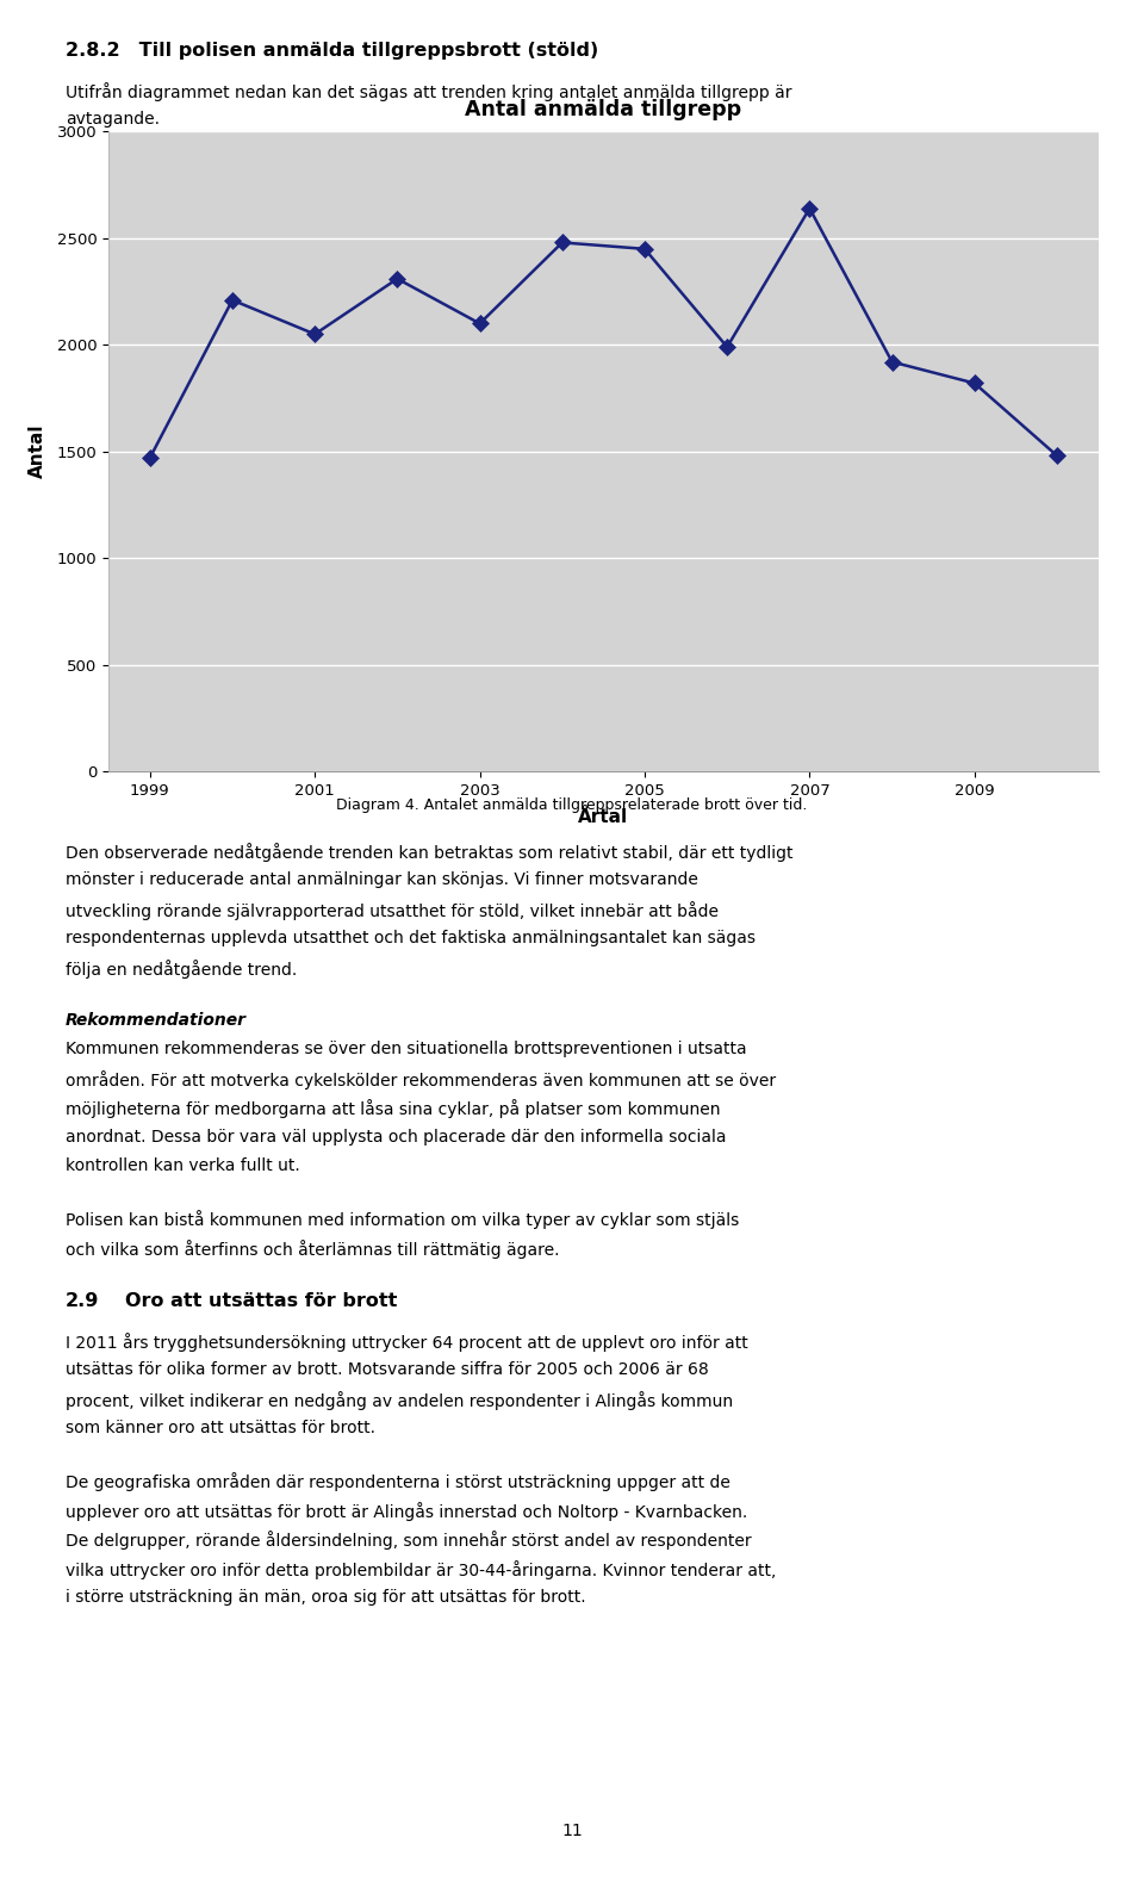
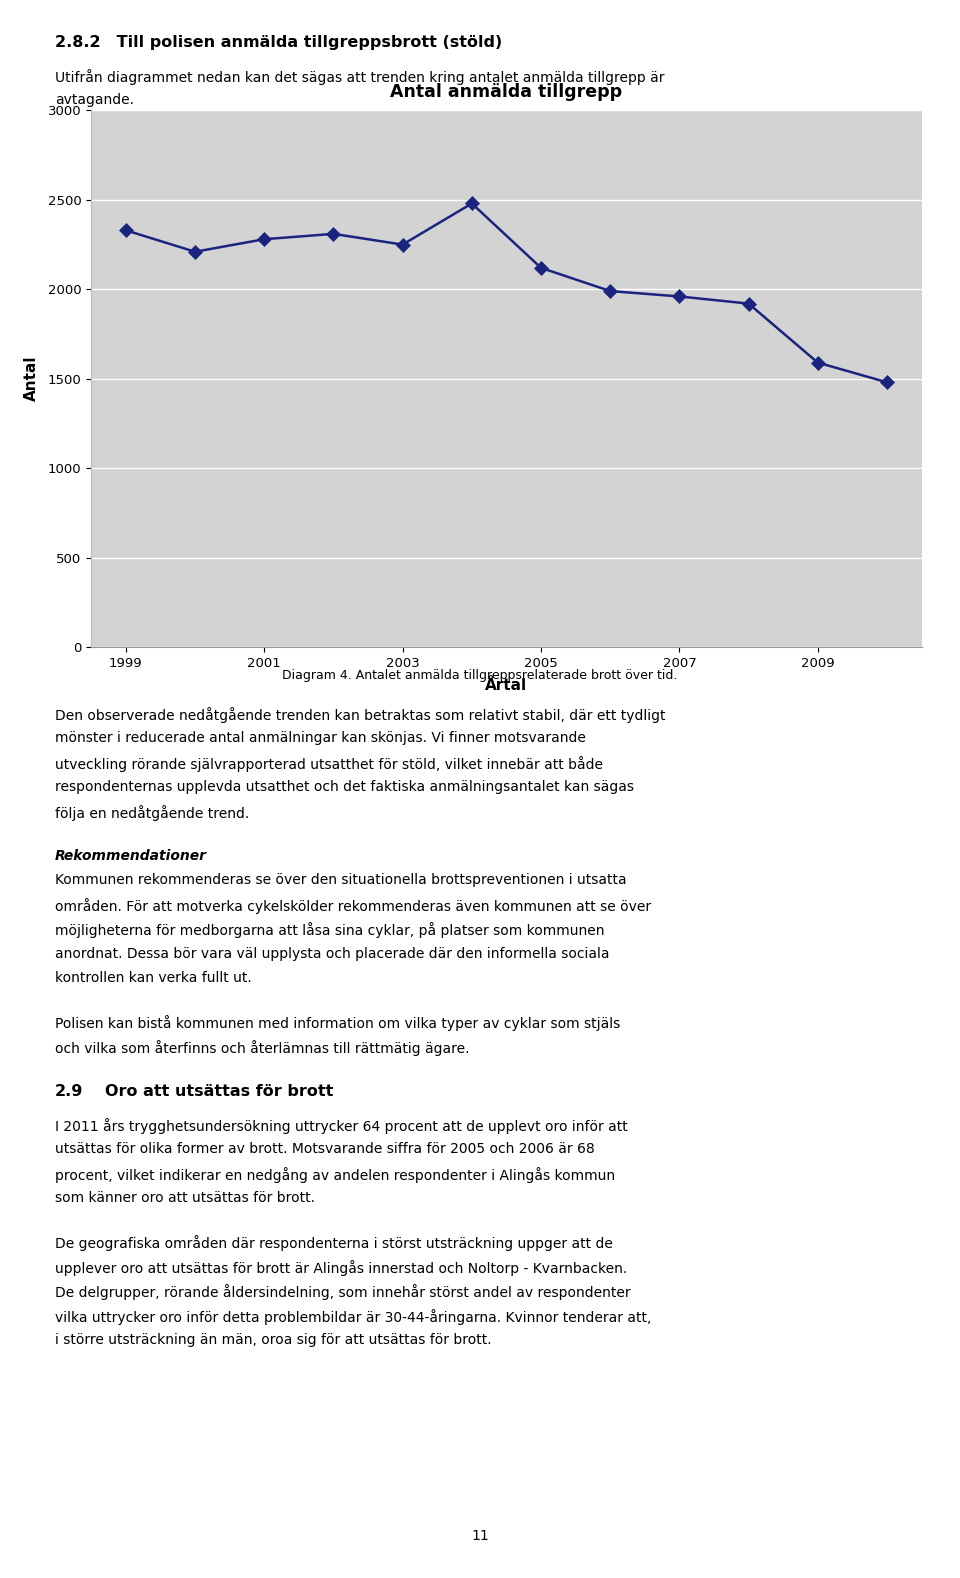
1999: 1470 -> 2330
2001: 2050 -> 2280
2003: 2100 -> 2250
2005: 2450 -> 2120
2007: 2640 -> 1960
2009: 1820 -> 1590
